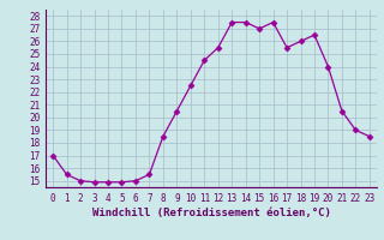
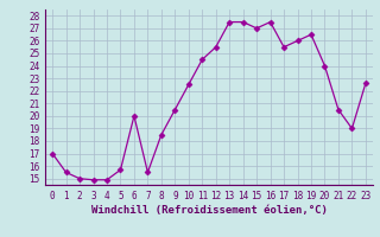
5: 14.9 -> 15.7
6: 15.0 -> 20.0
23: 18.5 -> 22.6
